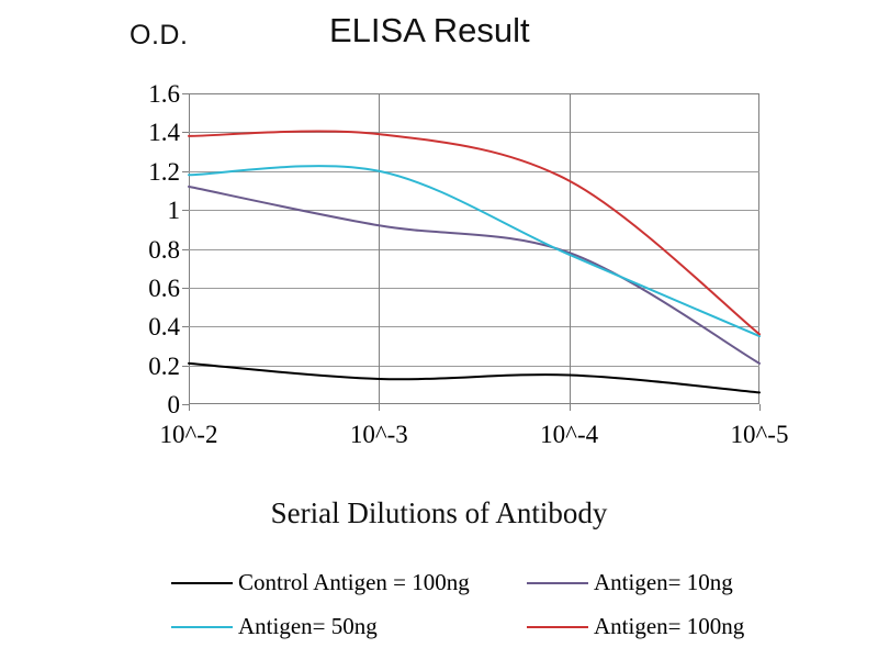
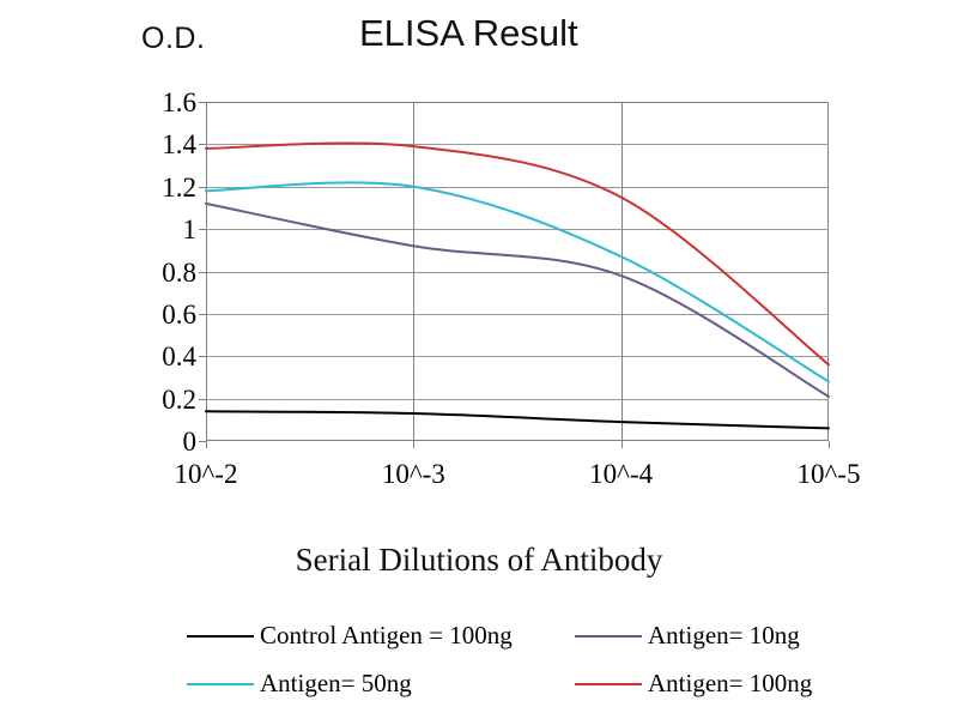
Control Antigen = 100ng/10^-2: 0.21 -> 0.14
Control Antigen = 100ng/10^-4: 0.15 -> 0.09
Antigen= 50ng/10^-4: 0.77 -> 0.87
Antigen= 50ng/10^-5: 0.35 -> 0.28
